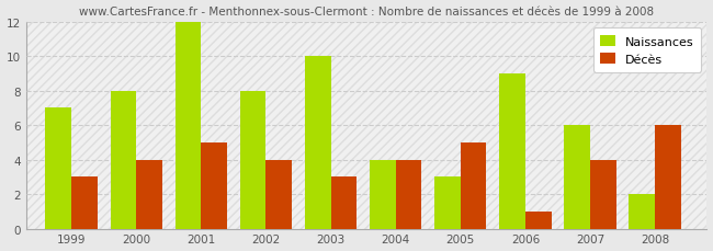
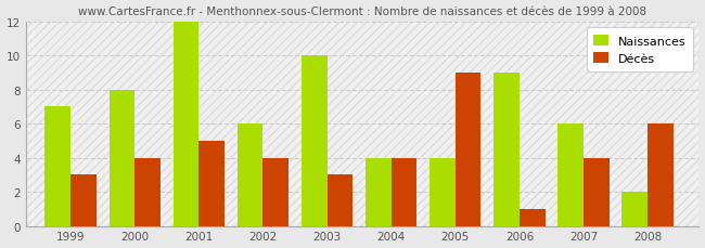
Naissances/2002: 8 -> 6
Naissances/2005: 3 -> 4
Décès/2005: 5 -> 9
